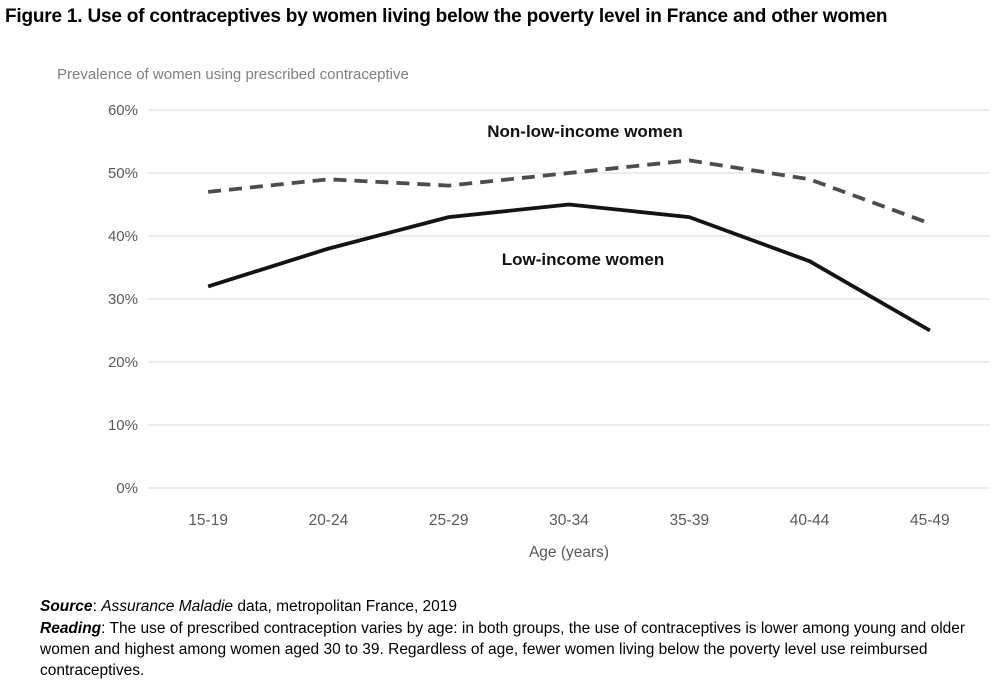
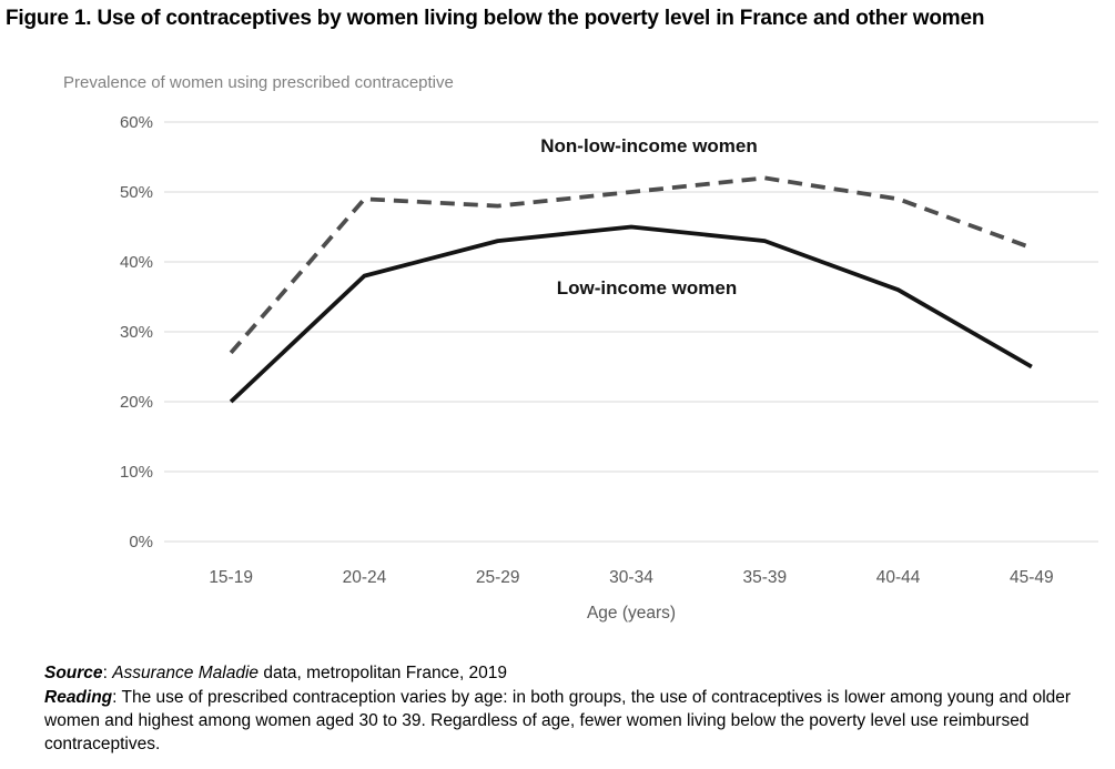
Non-low-income women/15-19: 47% -> 27%
Low-income women/15-19: 32% -> 20%
